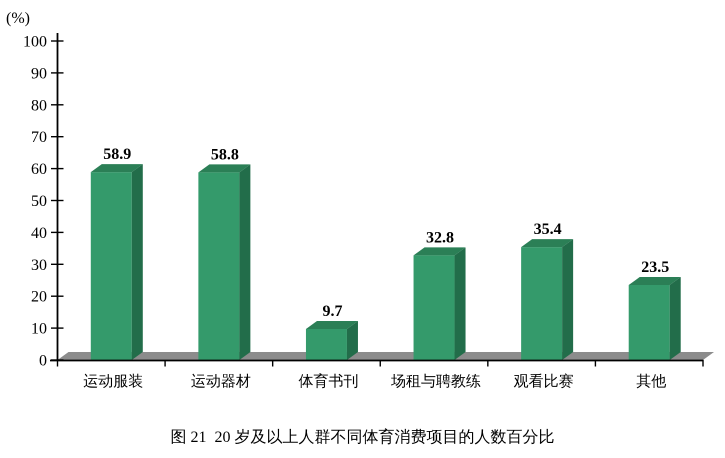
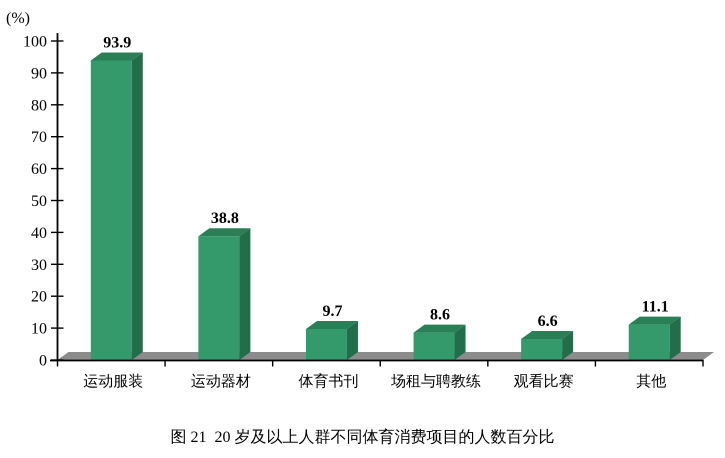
运动服装: 58.9 -> 93.9
运动器材: 58.8 -> 38.8
场租与聘教练: 32.8 -> 8.6
观看比赛: 35.4 -> 6.6
其他: 23.5 -> 11.1
